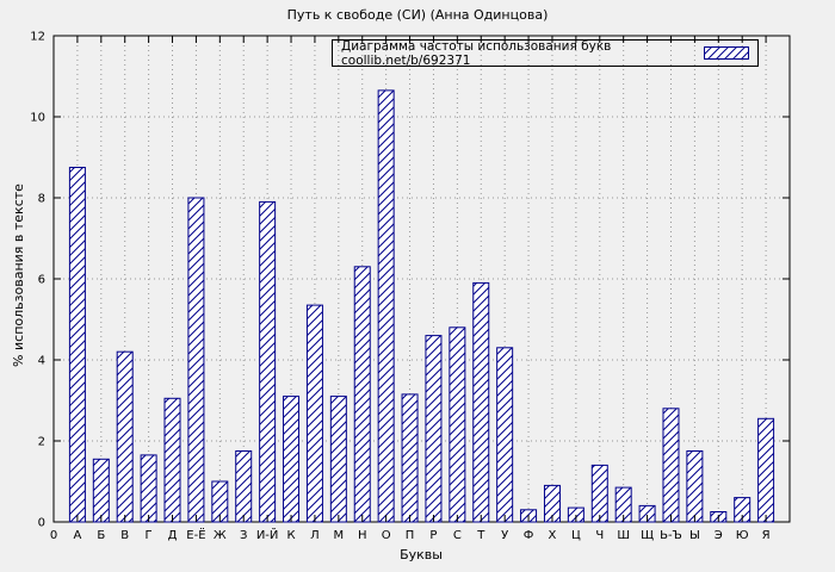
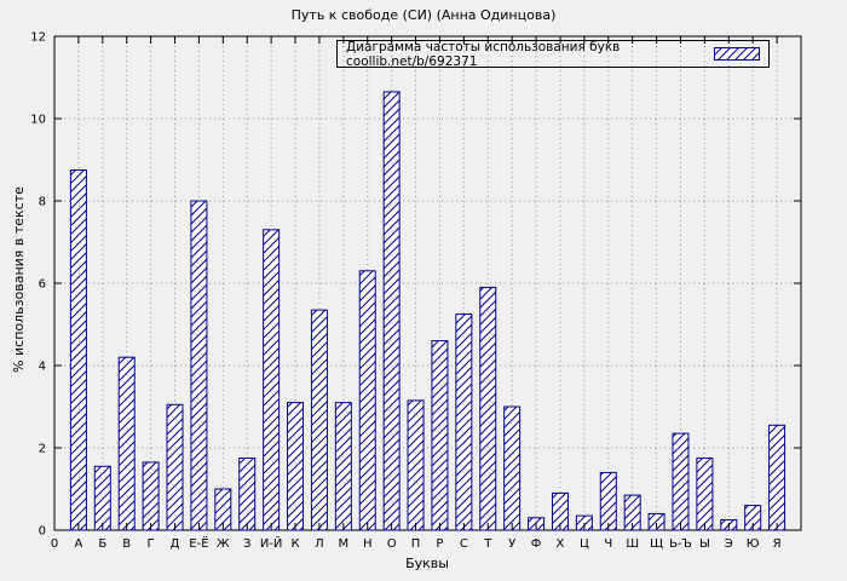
И-Й: 7.9 -> 7.3
С: 4.8 -> 5.2
У: 4.3 -> 3.0
Ь-Ъ: 2.8 -> 2.4
